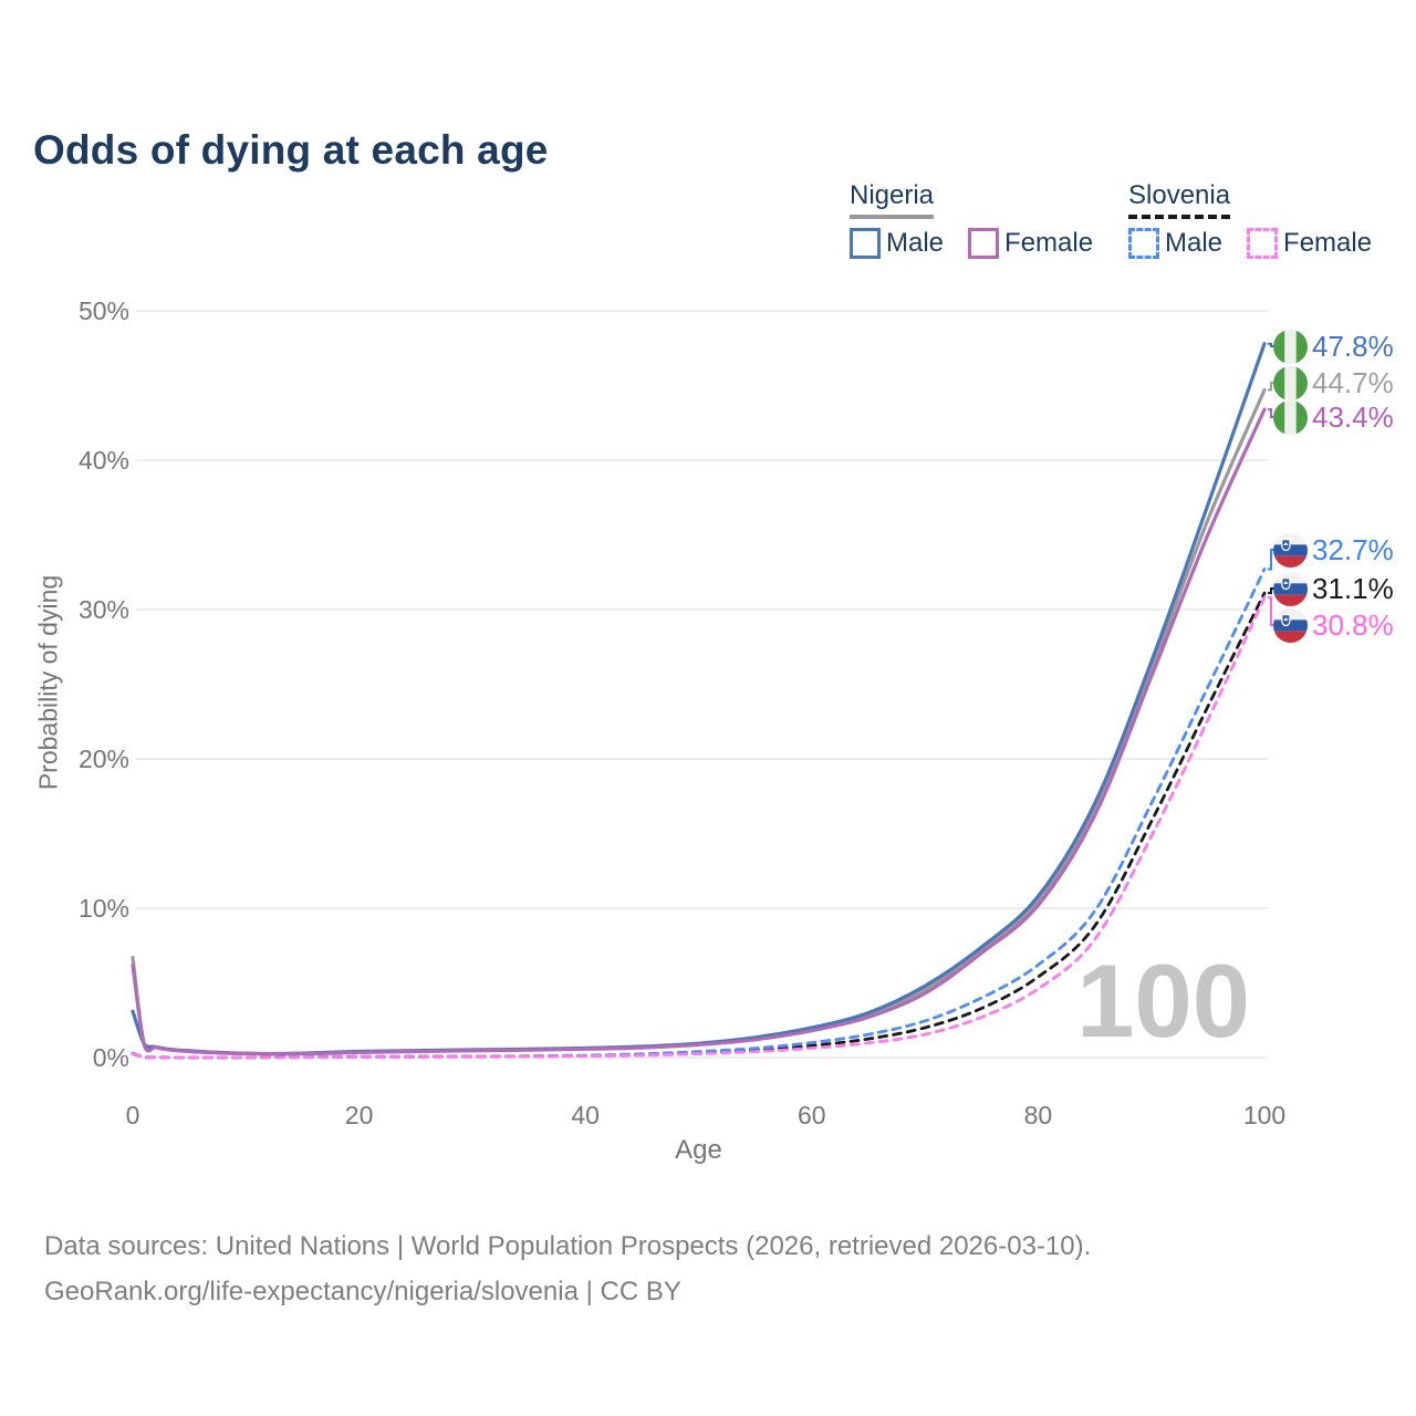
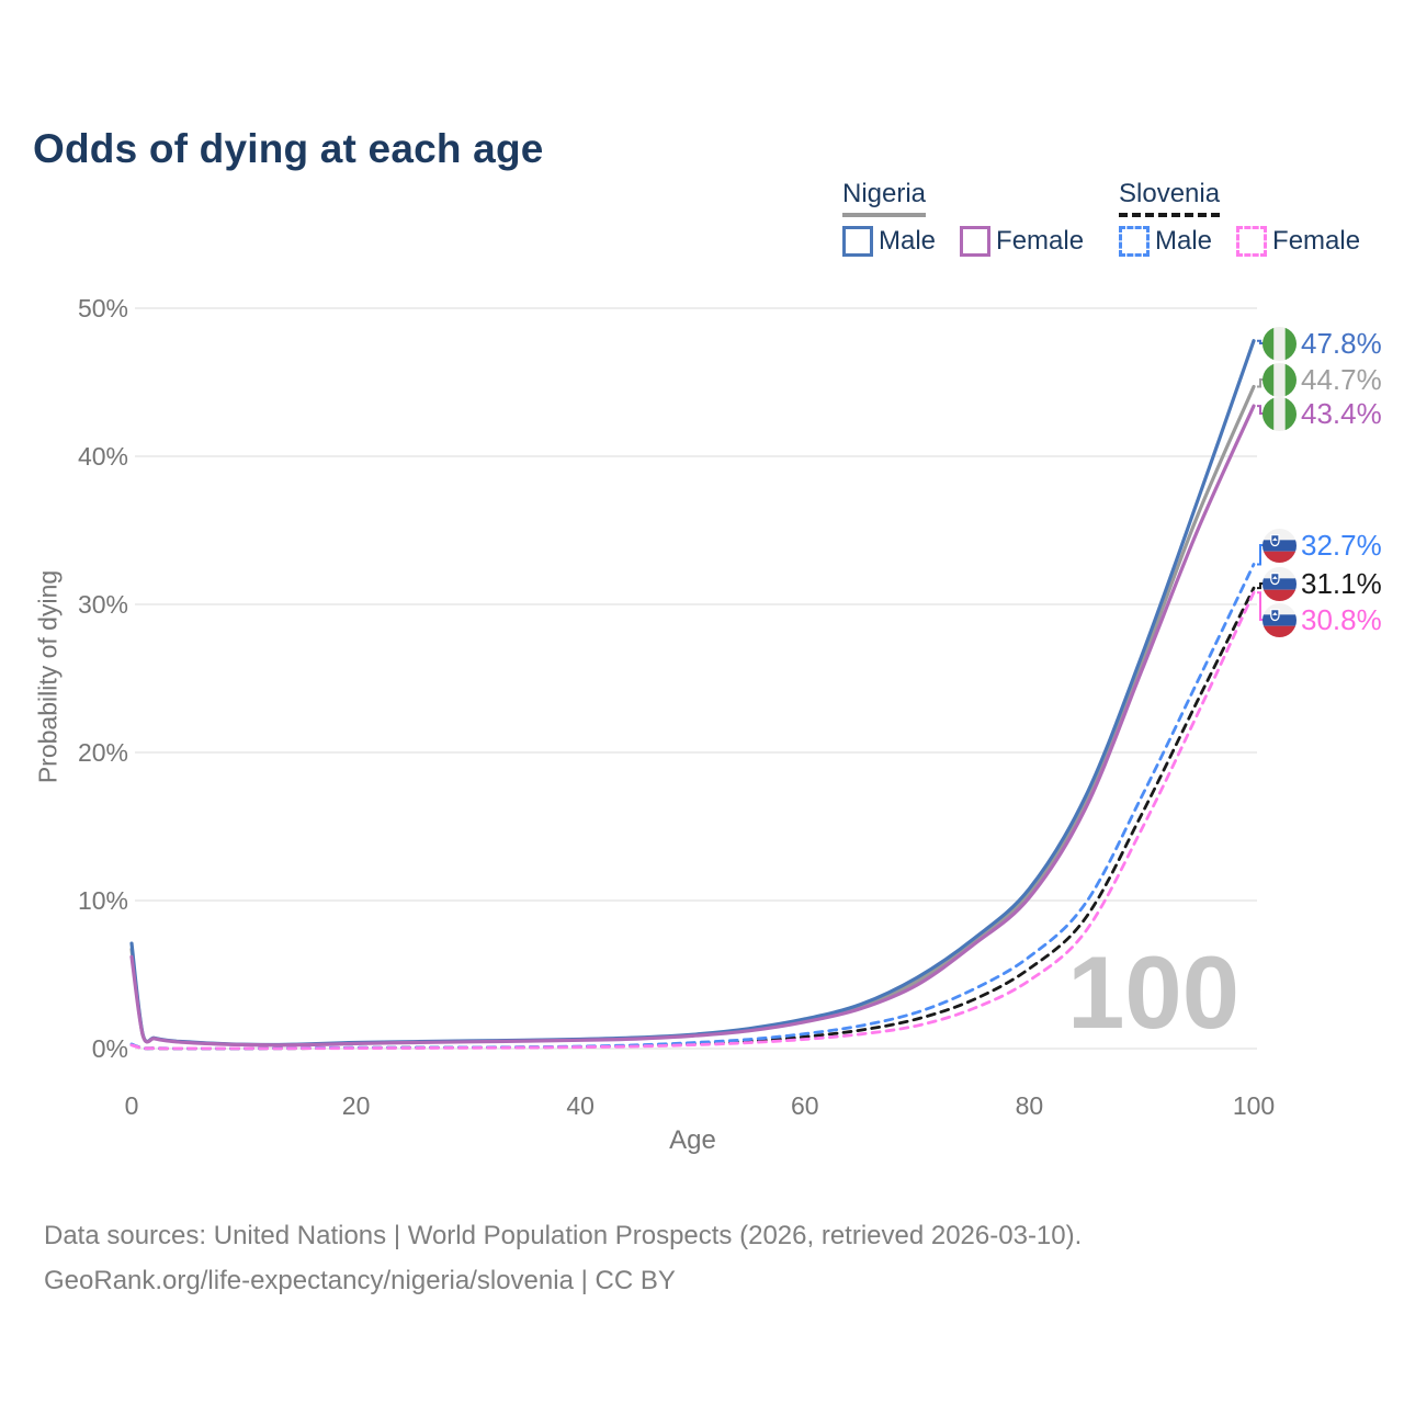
Nigeria Male/0: 3.1% -> 7.1%
